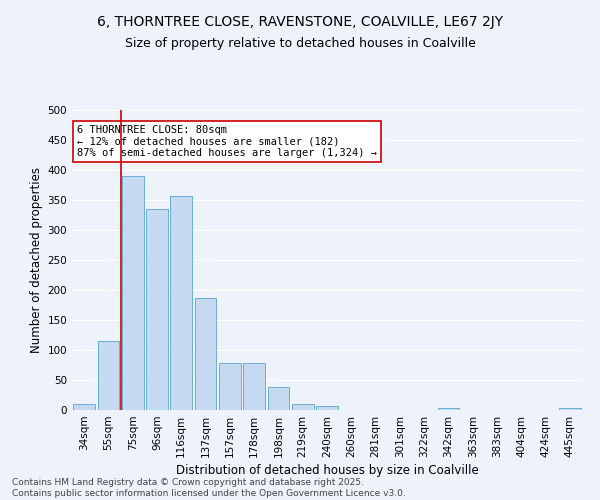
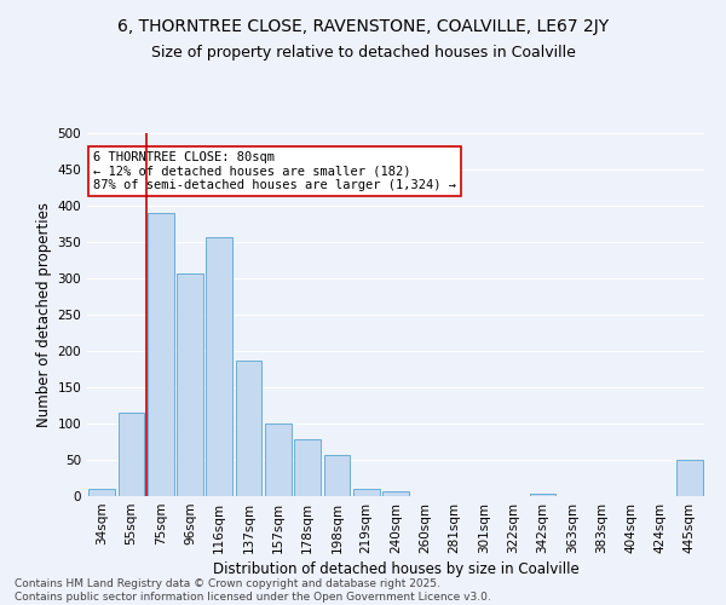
96sqm: 335 -> 306
157sqm: 78 -> 100
198sqm: 39 -> 56
445sqm: 4 -> 50
